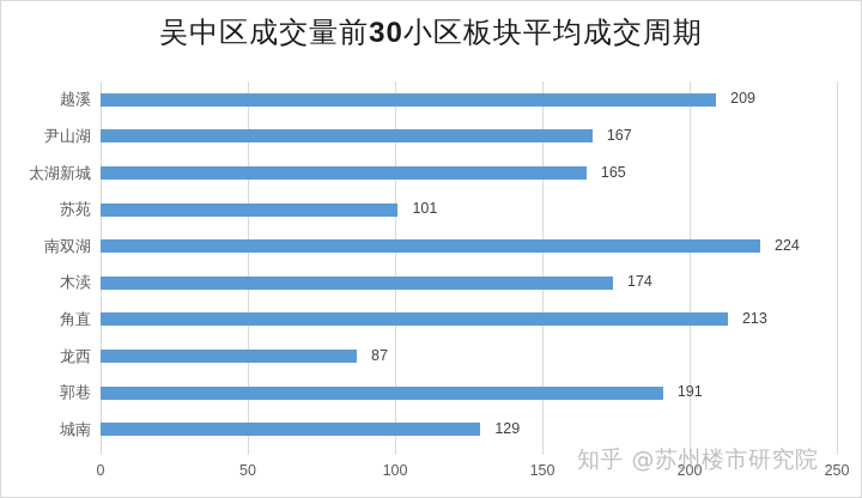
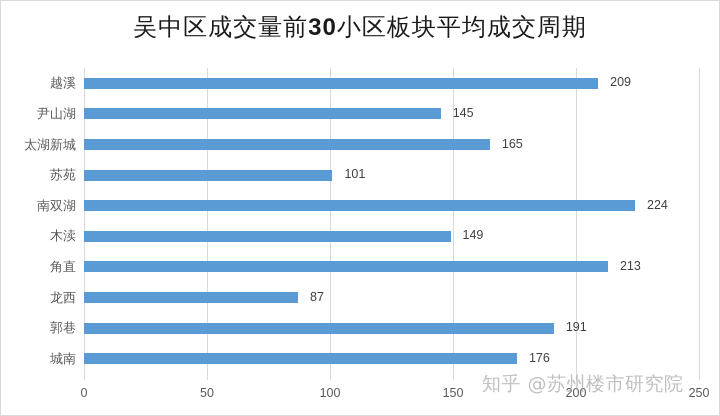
尹山湖: 167 -> 145
木渎: 174 -> 149
城南: 129 -> 176
